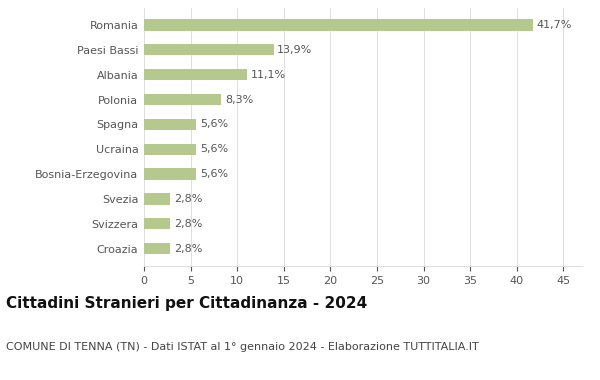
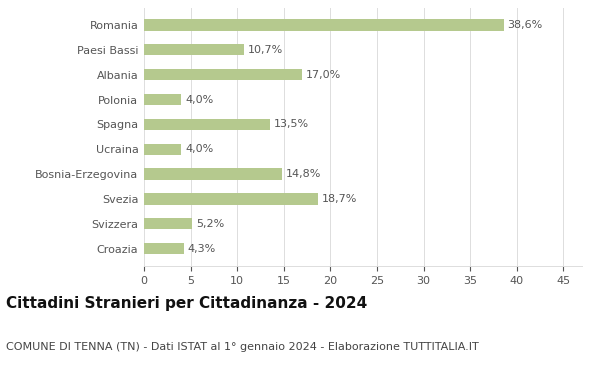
Romania: 41,7% -> 38,6%
Paesi Bassi: 13,9% -> 10,7%
Albania: 11,1% -> 17,0%
Polonia: 8,3% -> 4,0%
Spagna: 5,6% -> 13,5%
Ucraina: 5,6% -> 4,0%
Bosnia-Erzegovina: 5,6% -> 14,8%
Svezia: 2,8% -> 18,7%
Svizzera: 2,8% -> 5,2%
Croazia: 2,8% -> 4,3%
